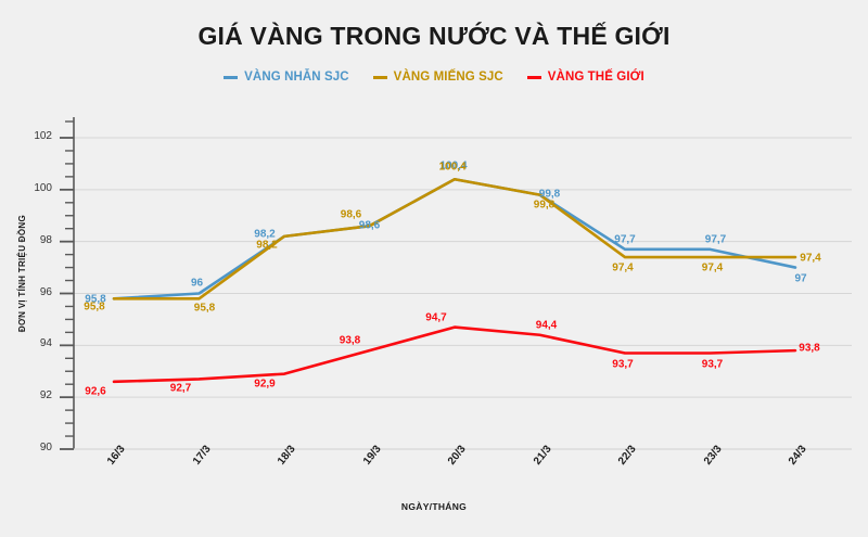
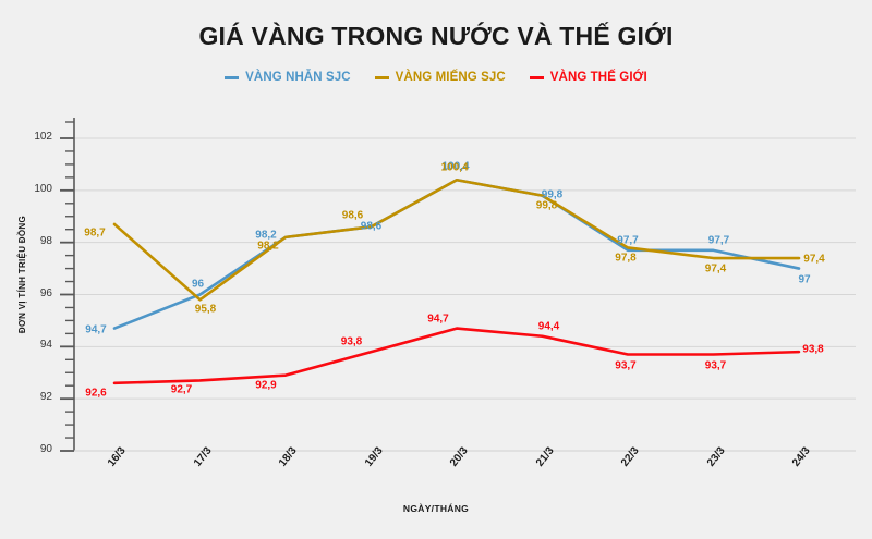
VÀNG NHẴN SJC/16/3: 95,8 -> 94,7
VÀNG MIẾNG SJC/16/3: 95,8 -> 98,7
VÀNG MIẾNG SJC/22/3: 97,4 -> 97,8
